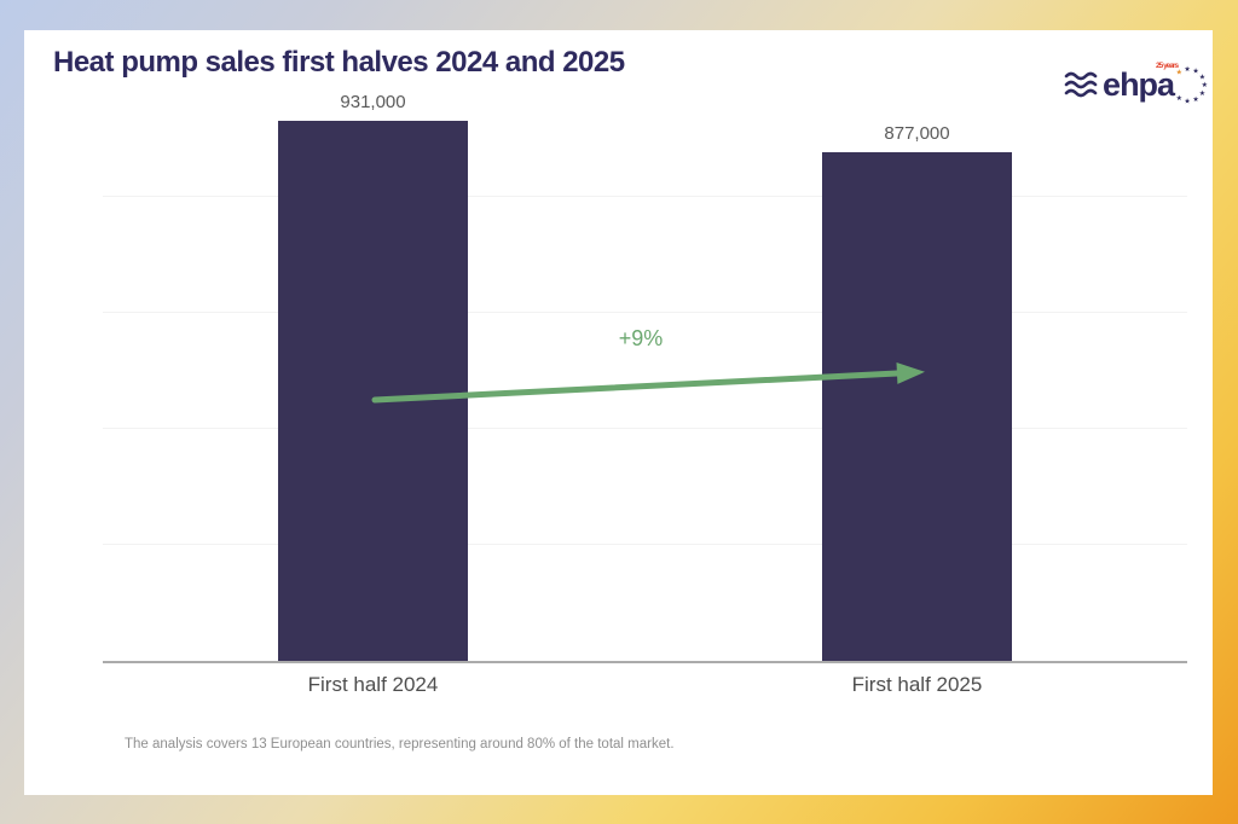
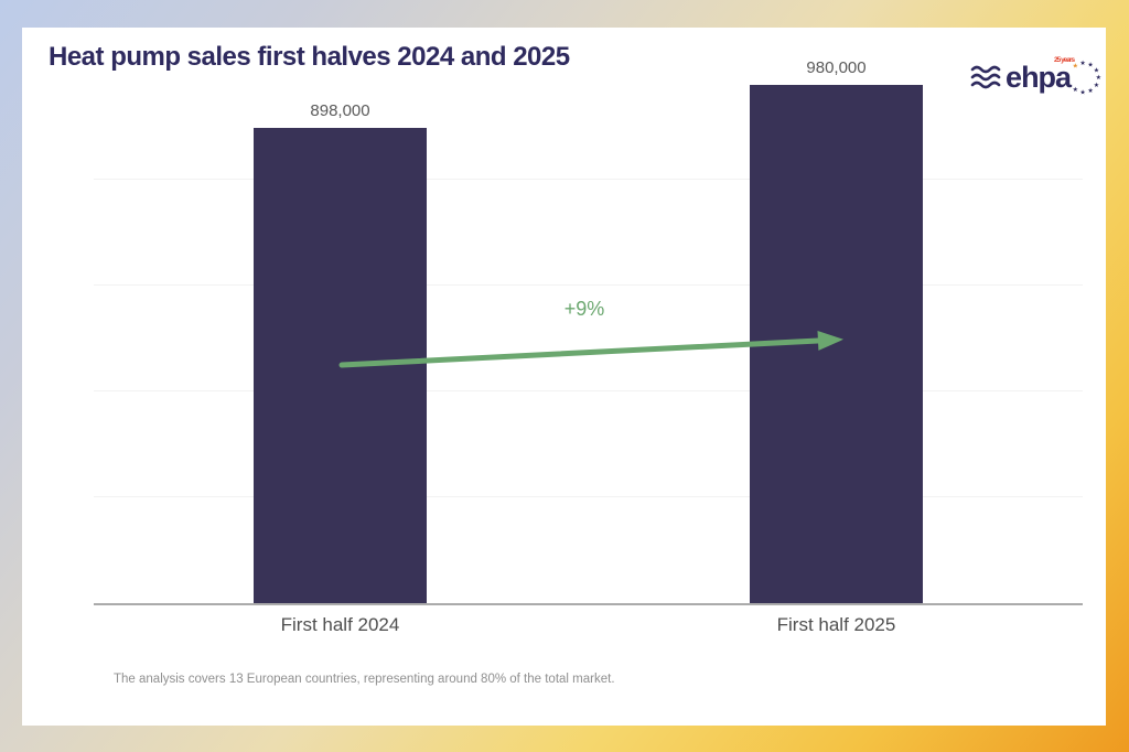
First half 2024: 931,000 -> 898,000
First half 2025: 877,000 -> 980,000
